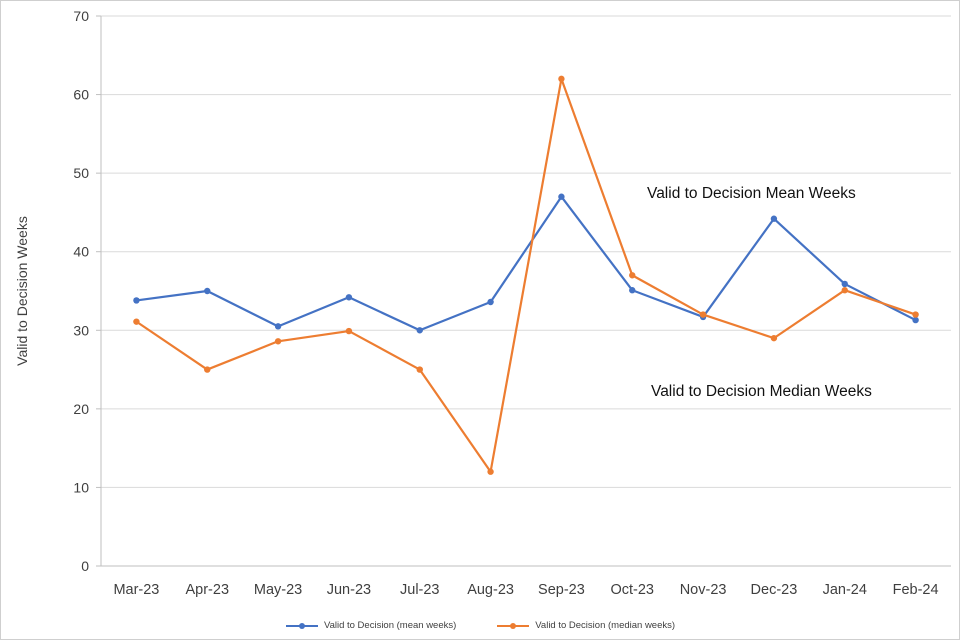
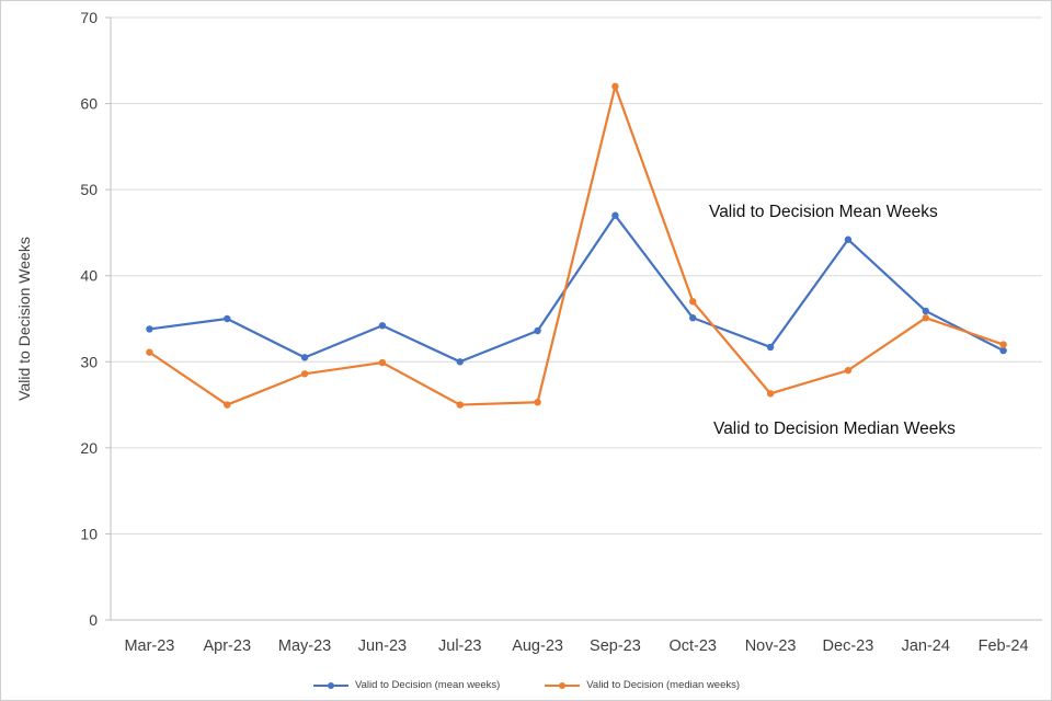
Valid to Decision (median weeks)/Aug-23: 12 -> 25
Valid to Decision (median weeks)/Nov-23: 32 -> 26
